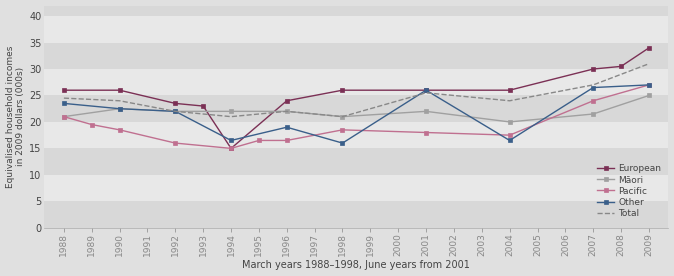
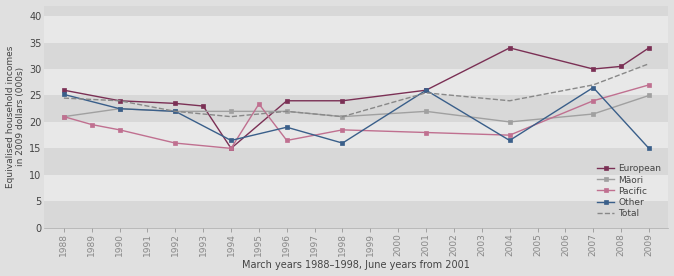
Other/1988: 23.5 -> 25.2
European/1990: 26.0 -> 24.0
Pacific/1995: 16.5 -> 23.4
European/1998: 26.0 -> 24.0
European/2004: 26.0 -> 34.0
Other/2009: 27.0 -> 15.0
